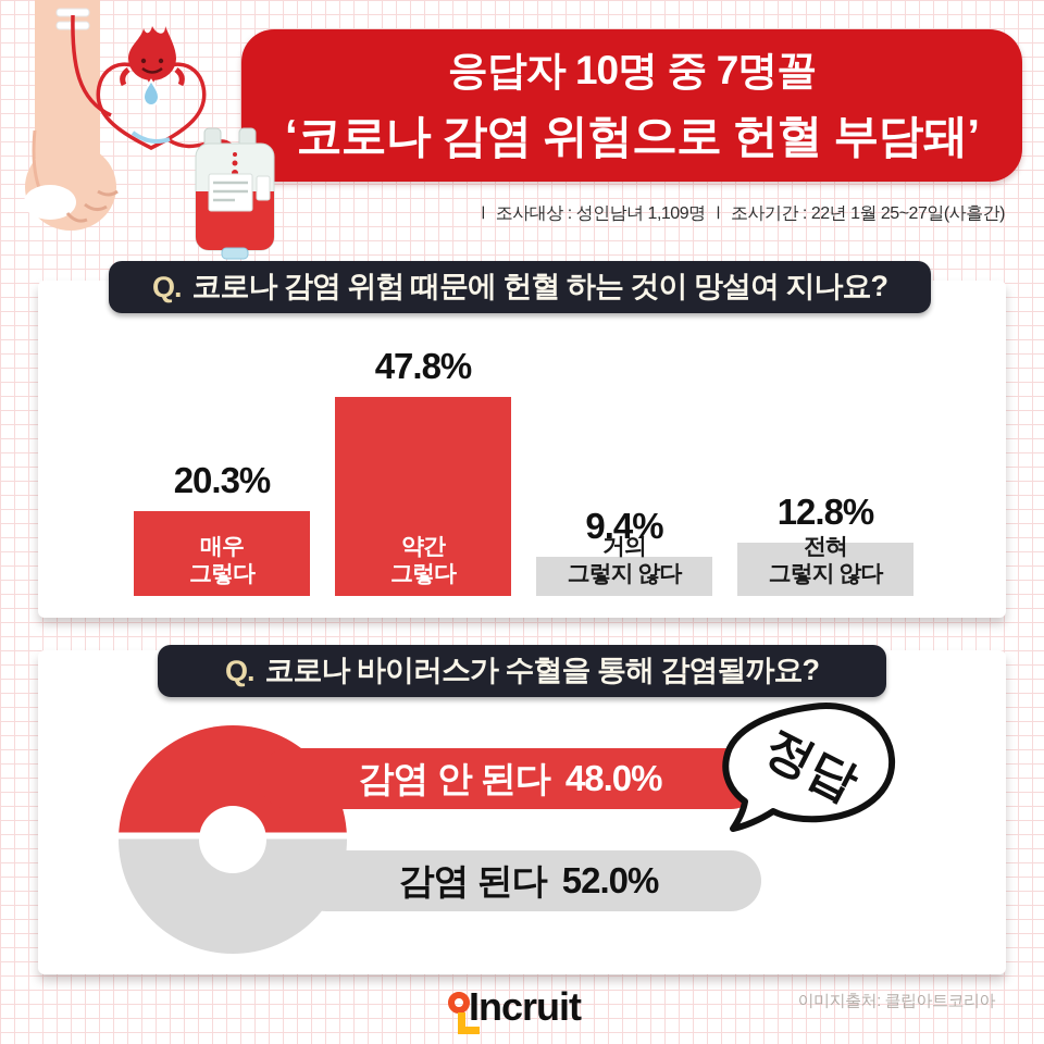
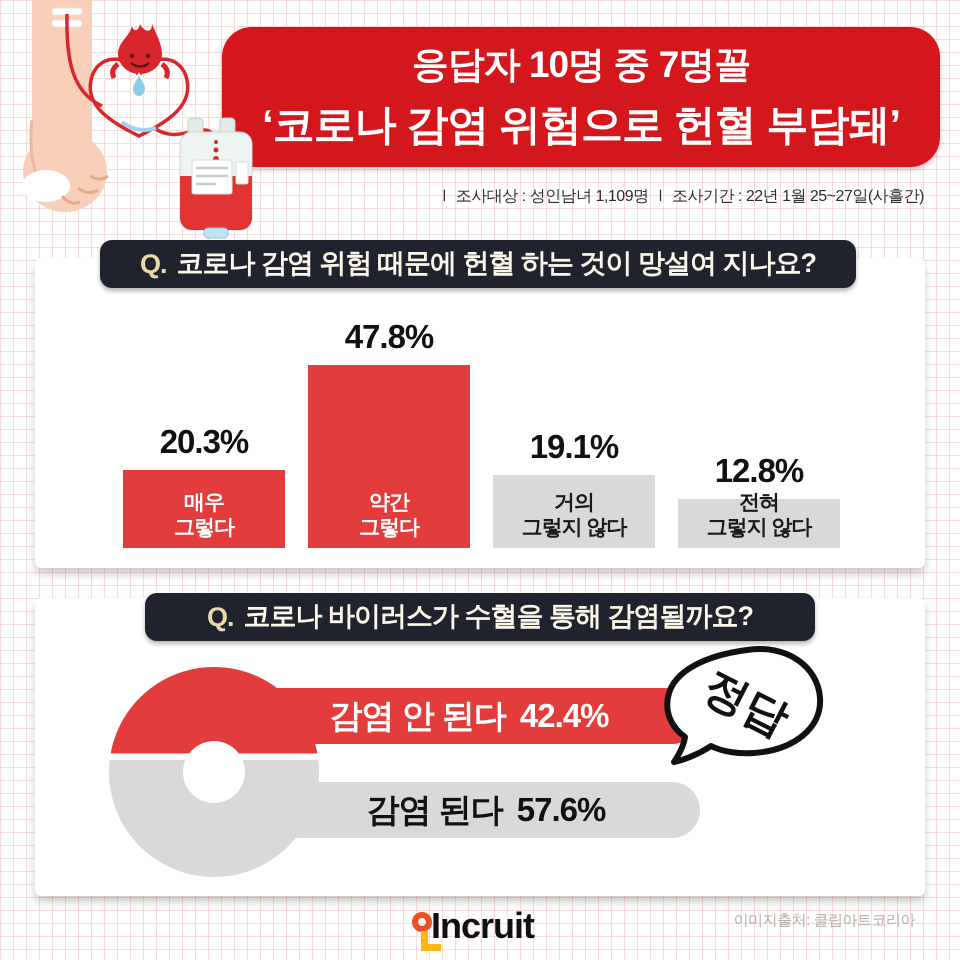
코로나 감염 위험 때문에 헌혈 하는 것이 망설여 지나요?/거의 그렇지 않다: 9.4% -> 19.1%
코로나 바이러스가 수혈을 통해 감염될까요?/감염 안 된다: 48.0% -> 42.4%
코로나 바이러스가 수혈을 통해 감염될까요?/감염 된다: 52.0% -> 57.6%
